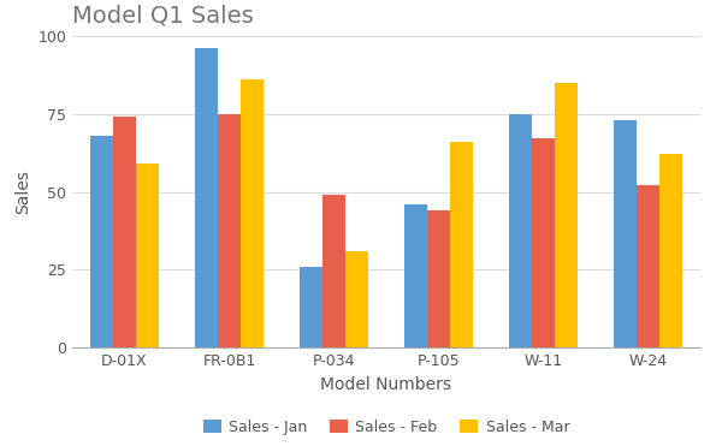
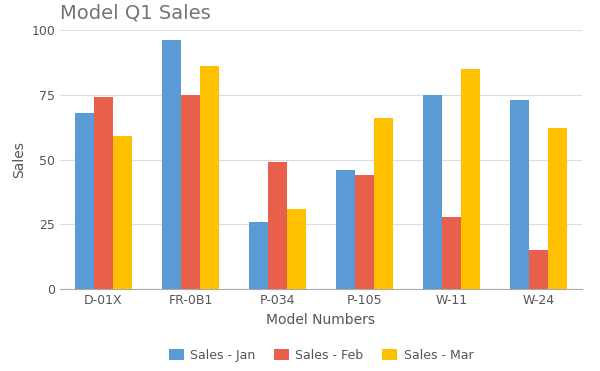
Sales - Feb/W-11: 67 -> 28
Sales - Feb/W-24: 52 -> 15
